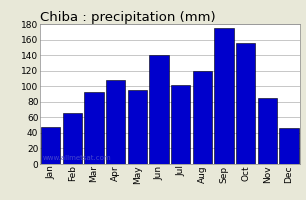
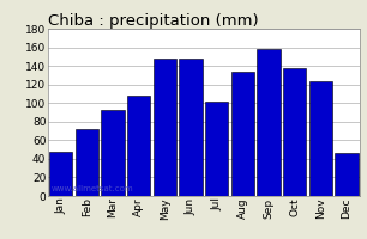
Feb: 65 -> 72
May: 95 -> 148
Jun: 140 -> 148
Aug: 120 -> 134
Sep: 175 -> 158
Oct: 155 -> 138
Nov: 85 -> 124
